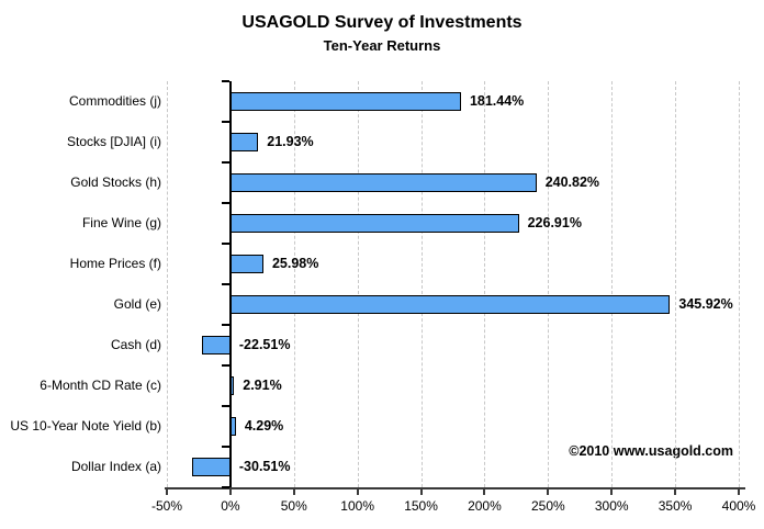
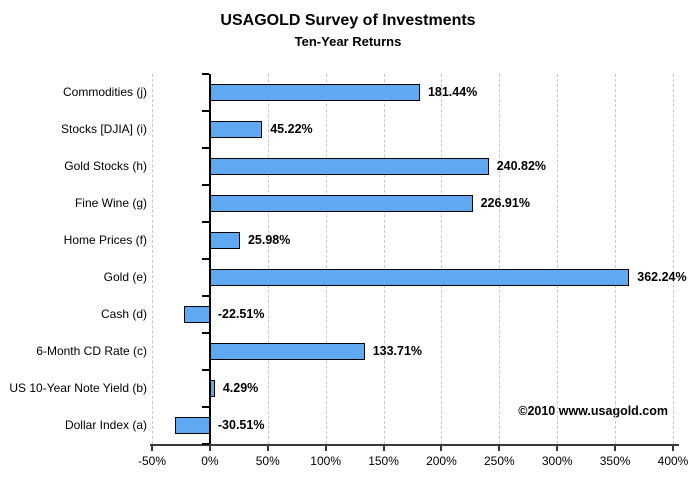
Stocks [DJIA] (i): 21.93% -> 45.22%
Gold (e): 345.92% -> 362.24%
6-Month CD Rate (c): 2.91% -> 133.71%
